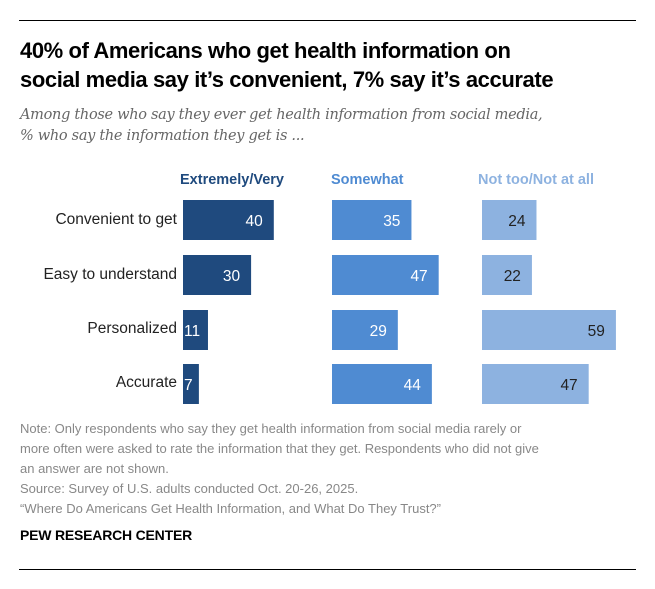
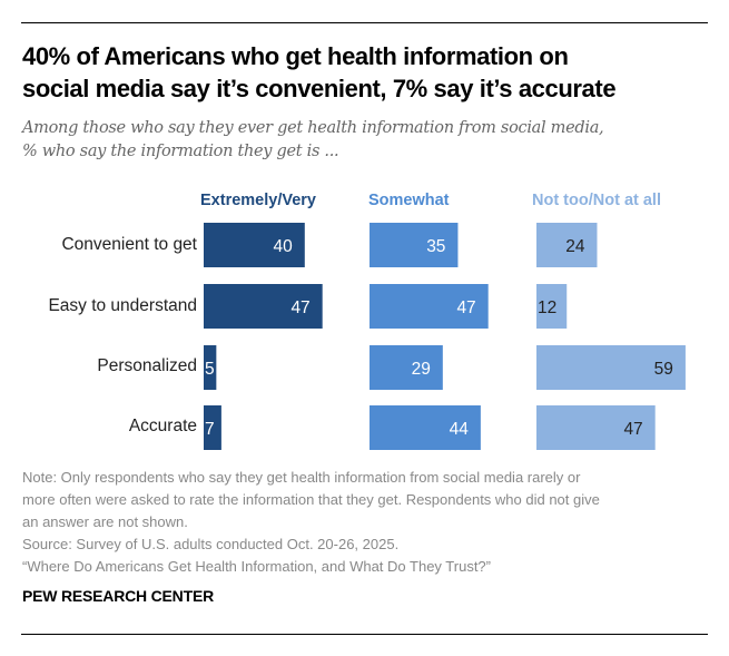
Extremely/Very/Easy to understand: 30 -> 47
Not too/Not at all/Easy to understand: 22 -> 12
Extremely/Very/Personalized: 11 -> 5
